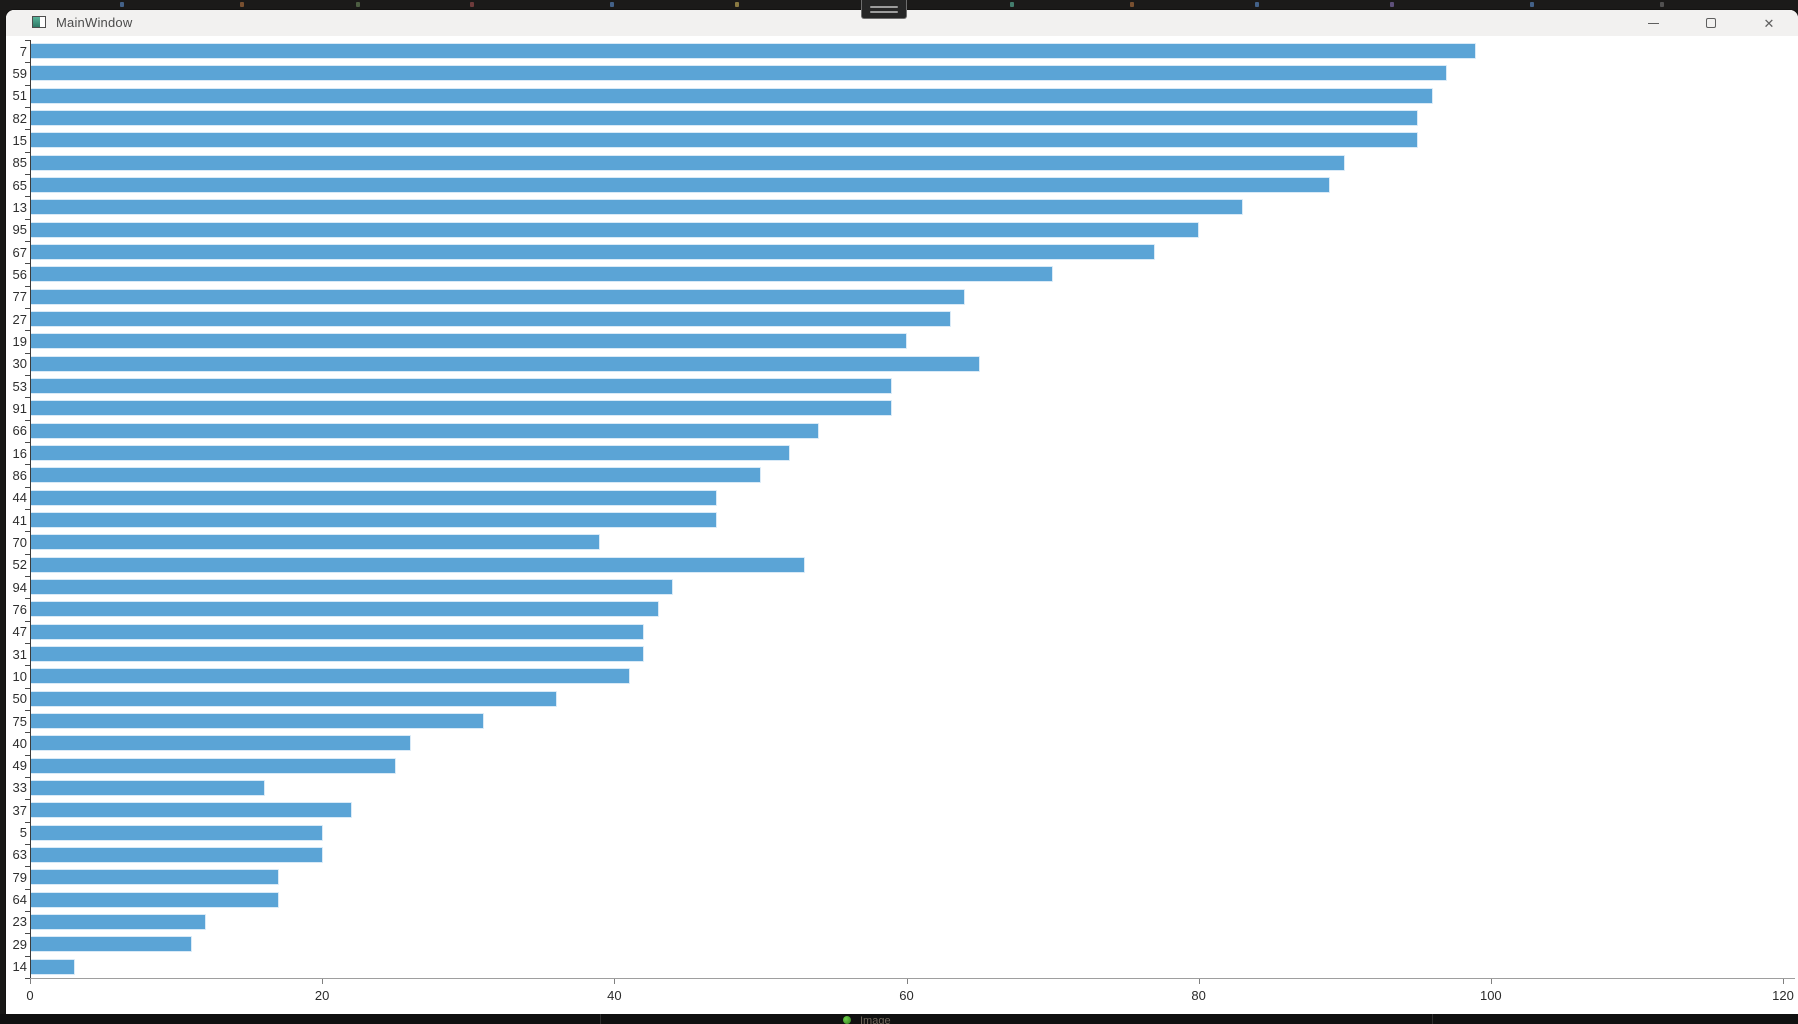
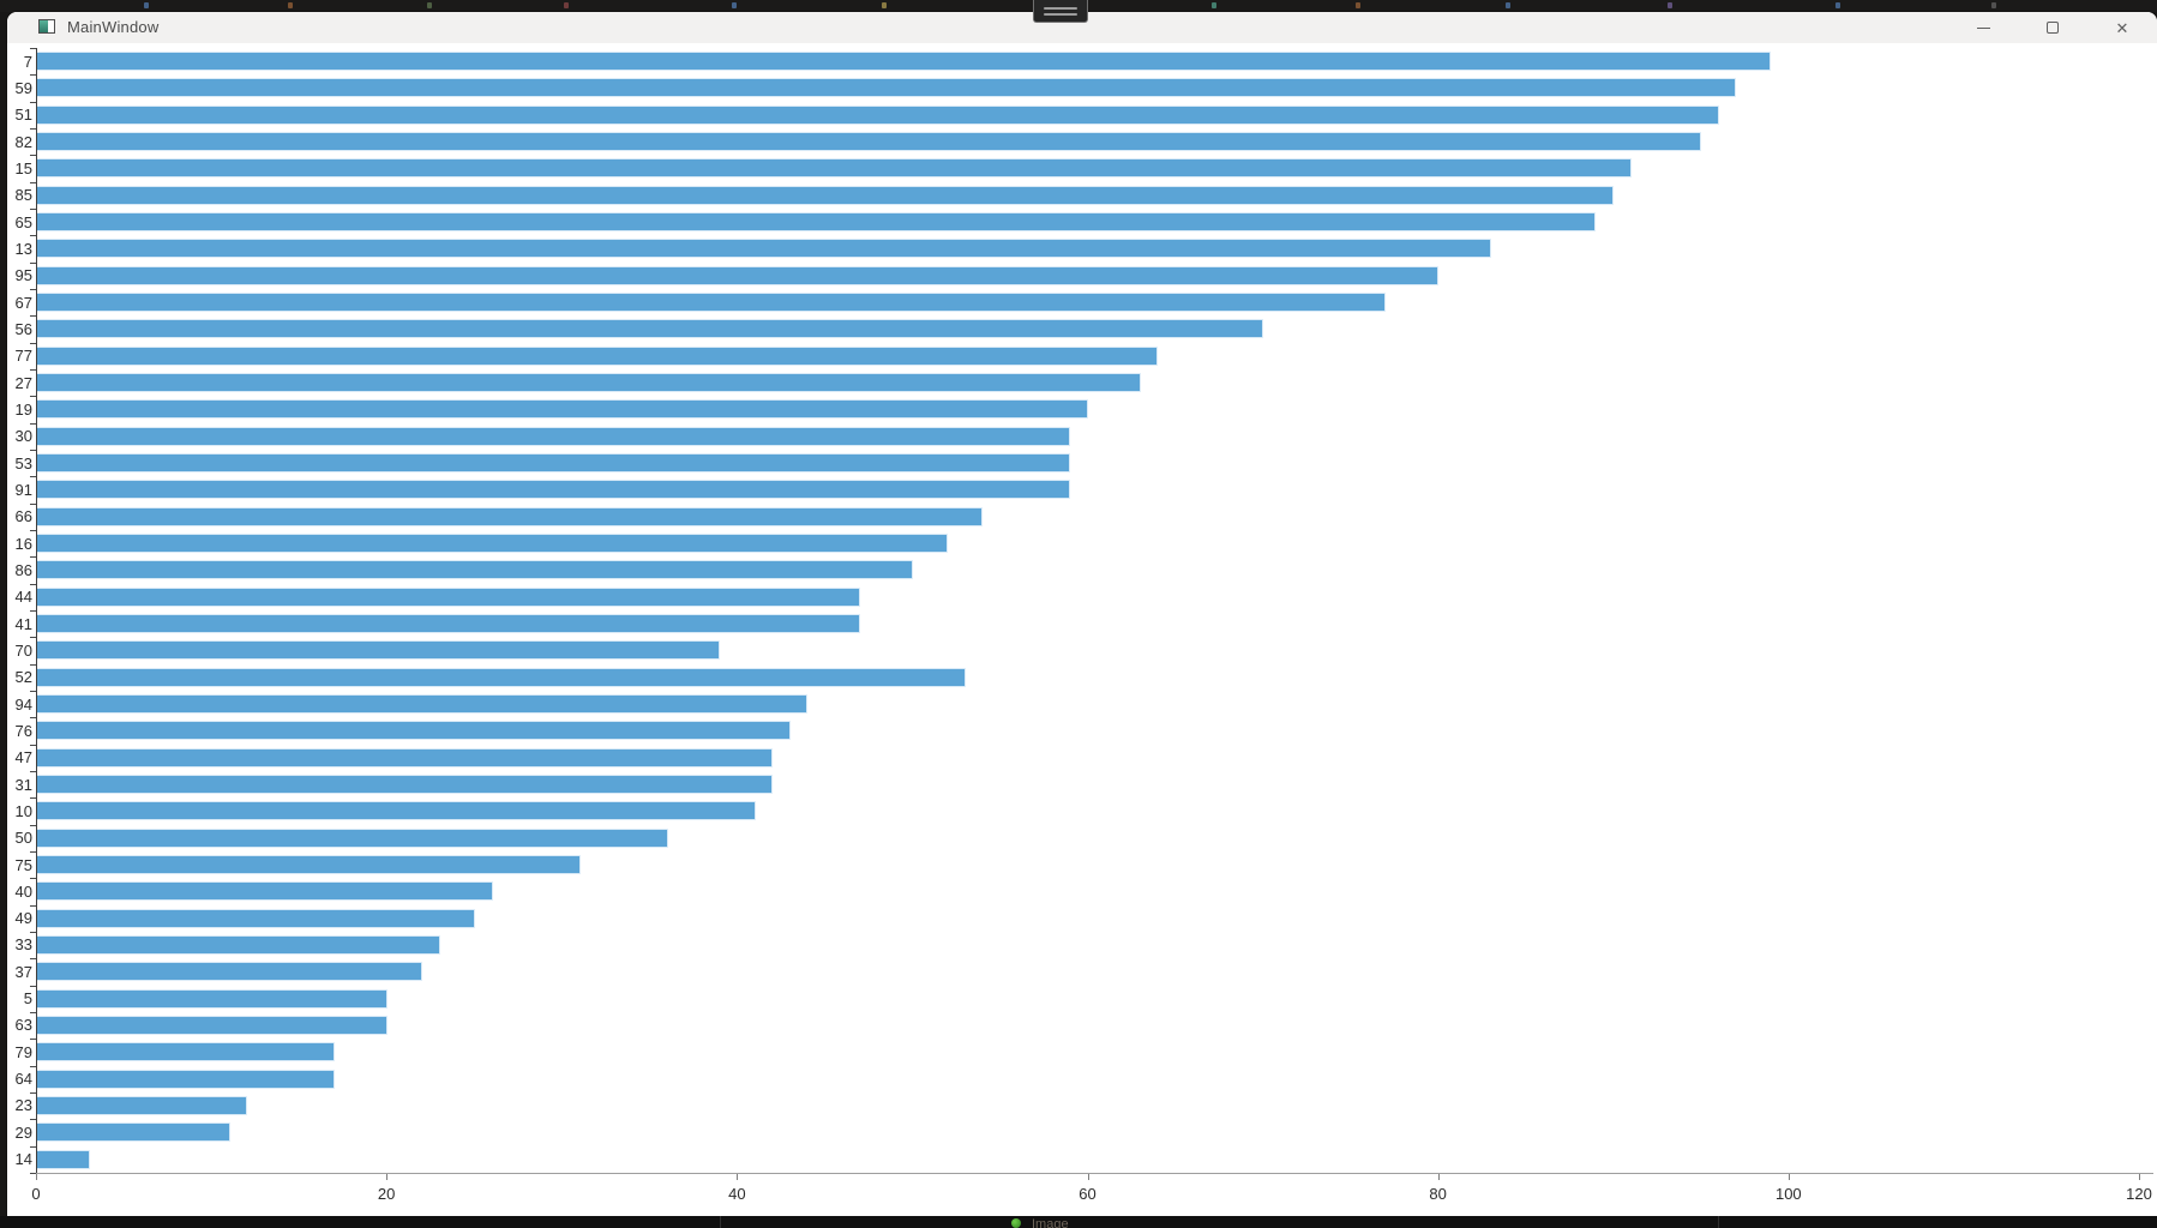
15: 95 -> 91
30: 65 -> 59
33: 16 -> 23
